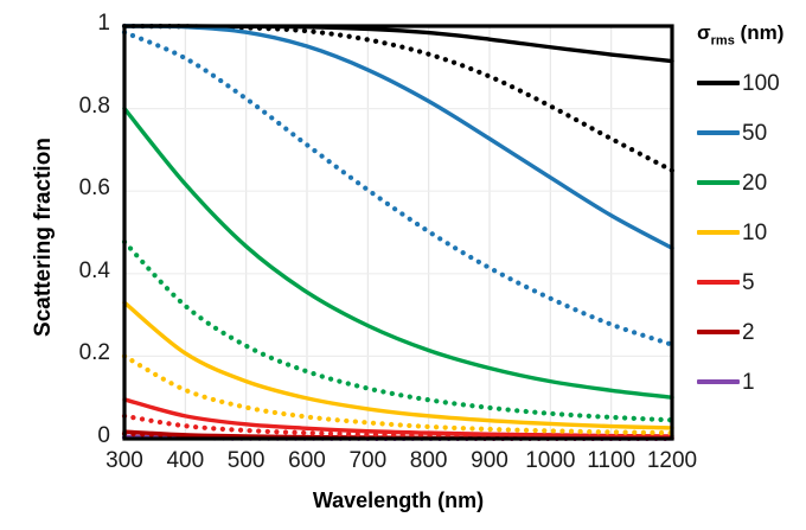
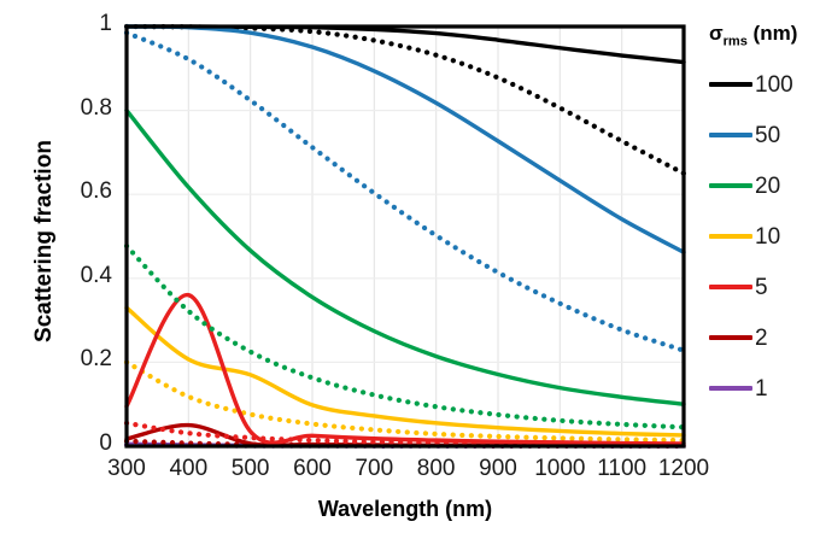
5/400: 0.06 -> 0.36
2/400: 0.01 -> 0.05
10/500: 0.14 -> 0.17
